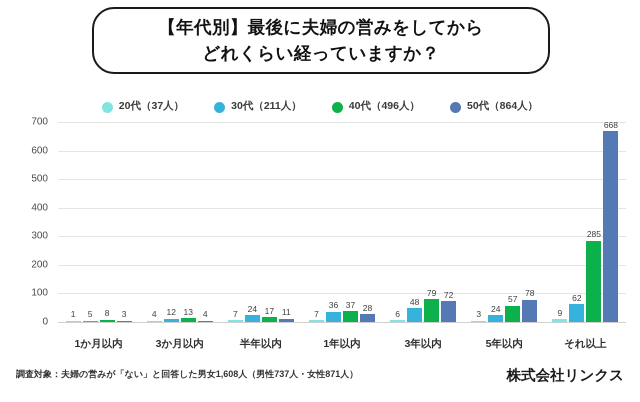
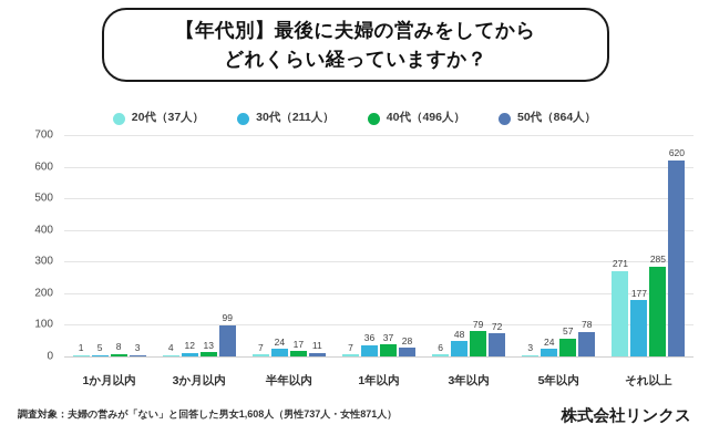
50代（864人）/3か月以内: 4 -> 99
20代（37人）/それ以上: 9 -> 271
30代（211人）/それ以上: 62 -> 177
50代（864人）/それ以上: 668 -> 620
